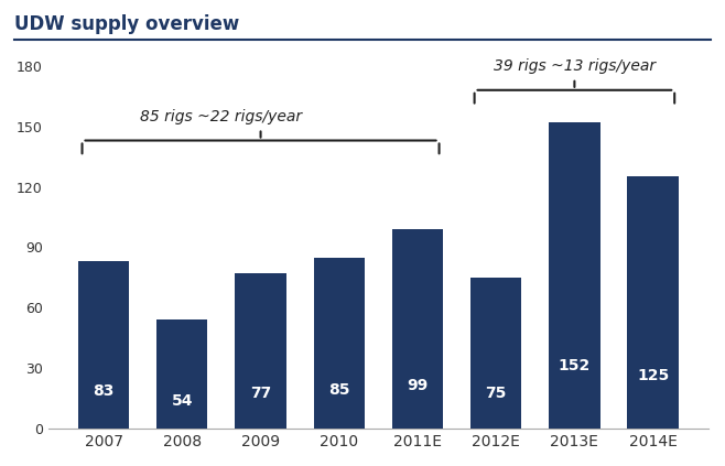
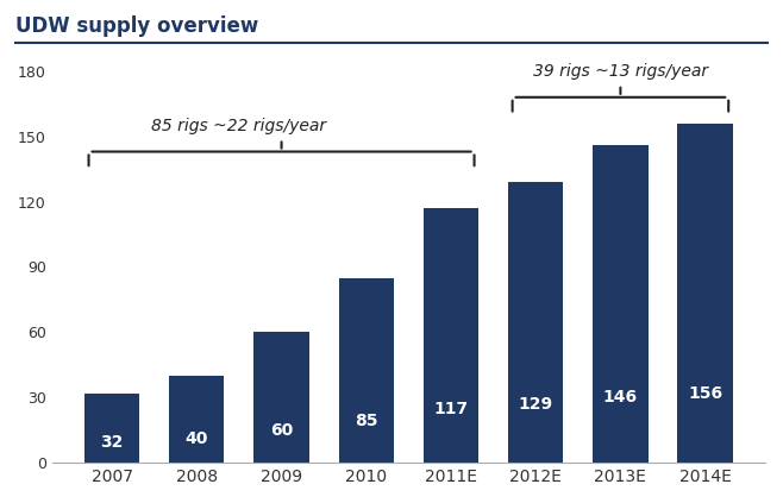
2007: 83 -> 32
2008: 54 -> 40
2009: 77 -> 60
2011E: 99 -> 117
2012E: 75 -> 129
2013E: 152 -> 146
2014E: 125 -> 156
